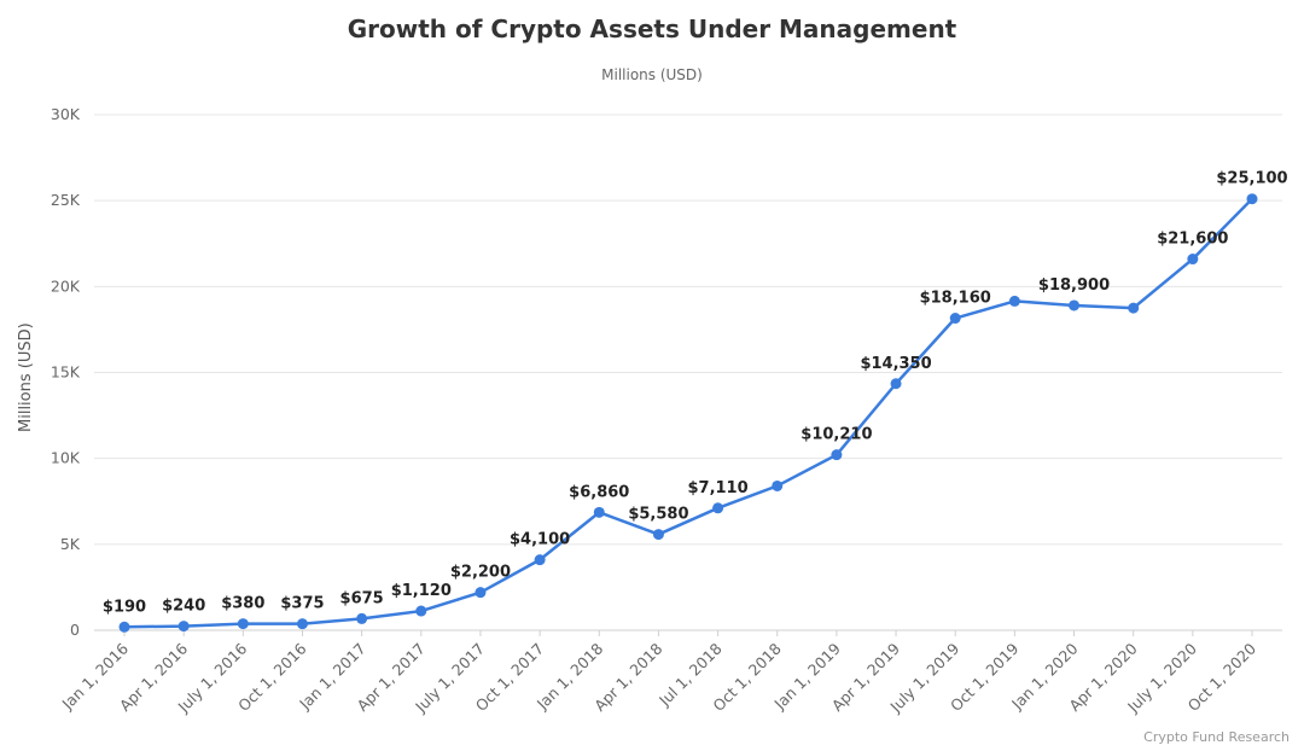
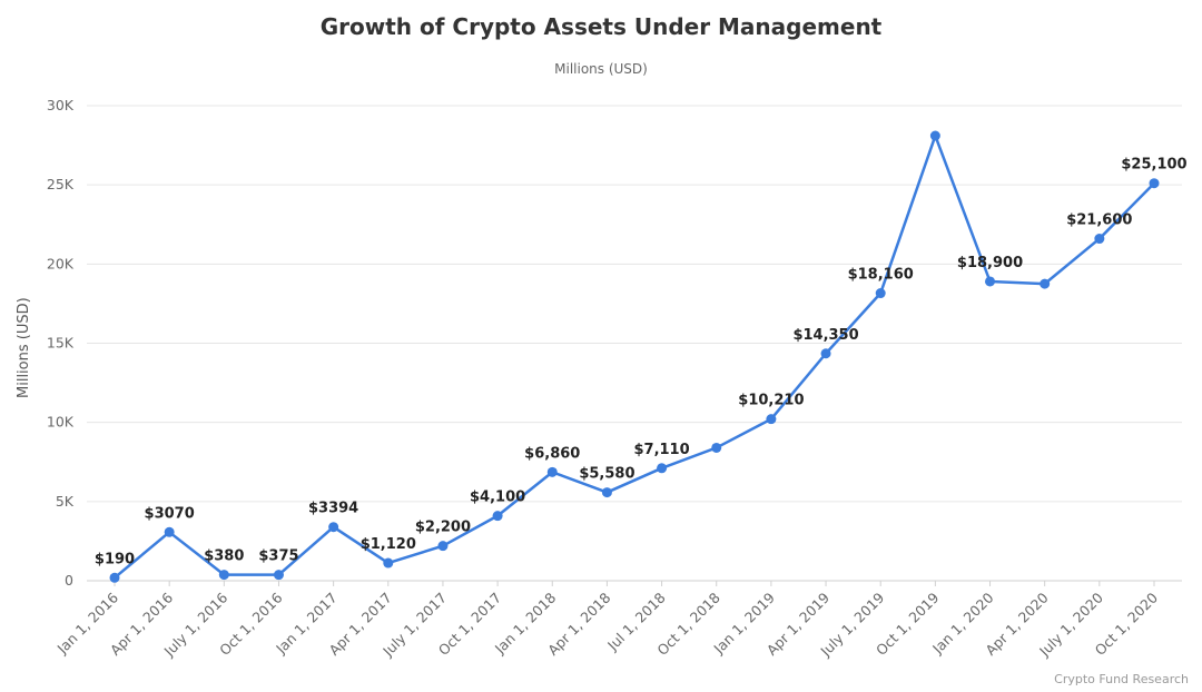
Apr 1, 2016: $240 -> $3070
Jan 1, 2017: $675 -> $3394
Oct 1, 2019: 19.2K -> 28.1K
